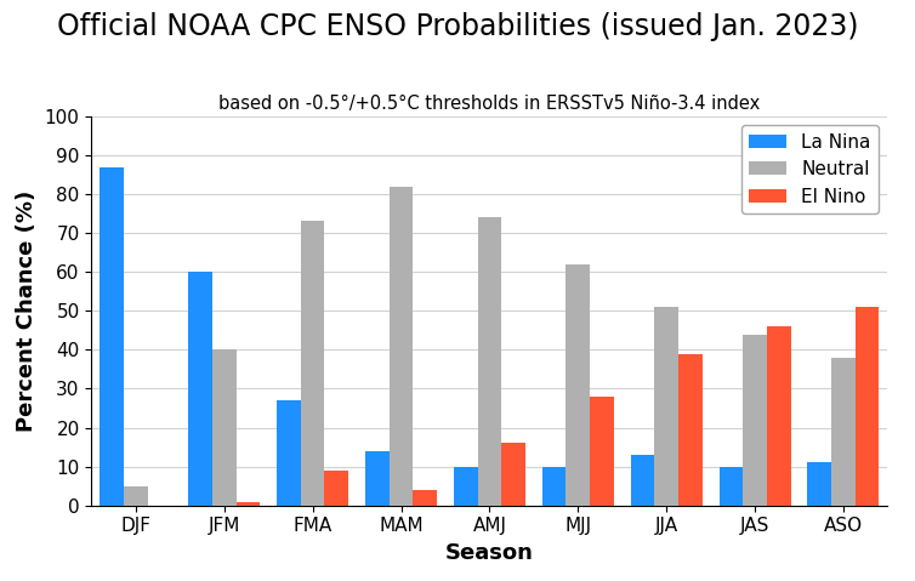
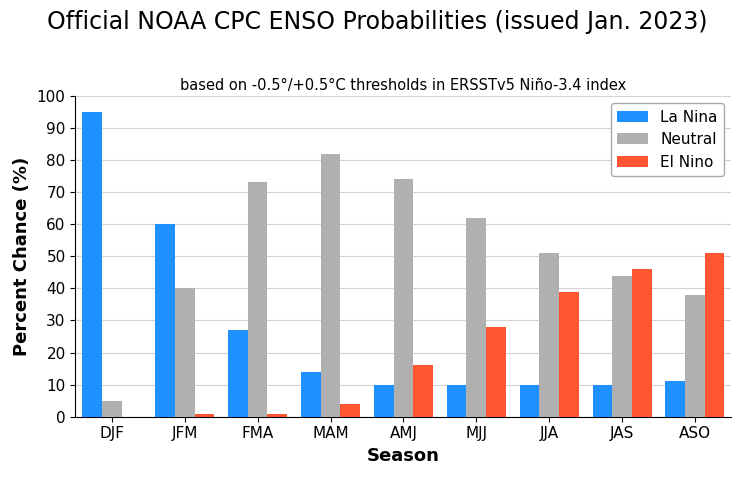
La Nina/DJF: 87 -> 95
El Nino/FMA: 9 -> 1
La Nina/JJA: 13 -> 10
